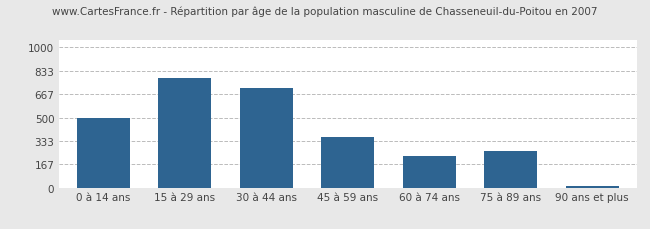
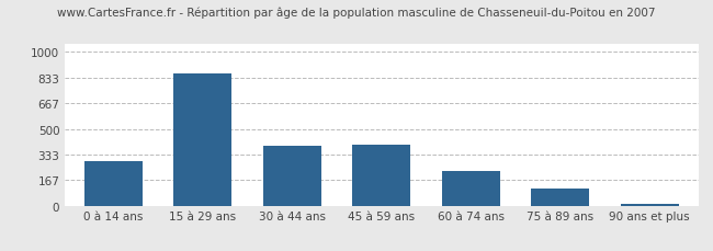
0 à 14 ans: 500 -> 290
15 à 29 ans: 780 -> 860
30 à 44 ans: 710 -> 390
45 à 59 ans: 360 -> 400
75 à 89 ans: 260 -> 110
